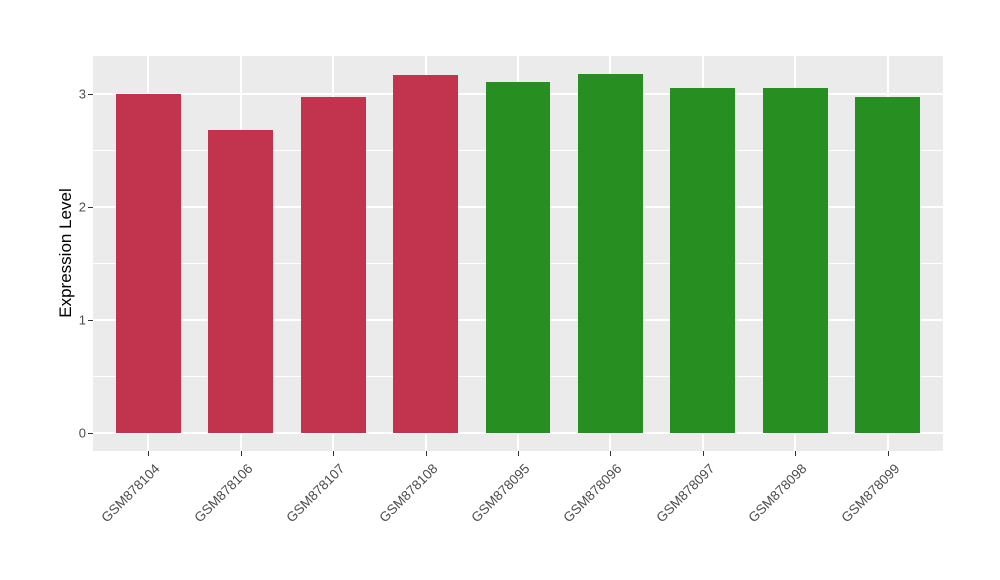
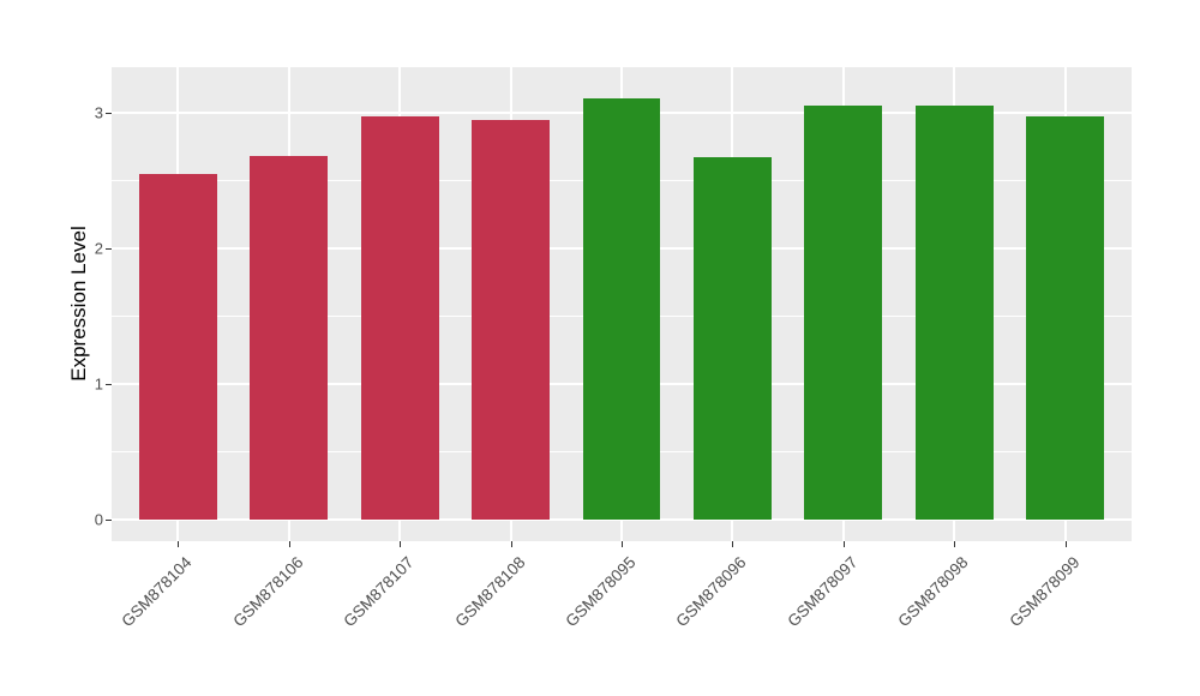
GSM878104: 3.00 -> 2.55
GSM878108: 3.17 -> 2.95
GSM878096: 3.18 -> 2.67
